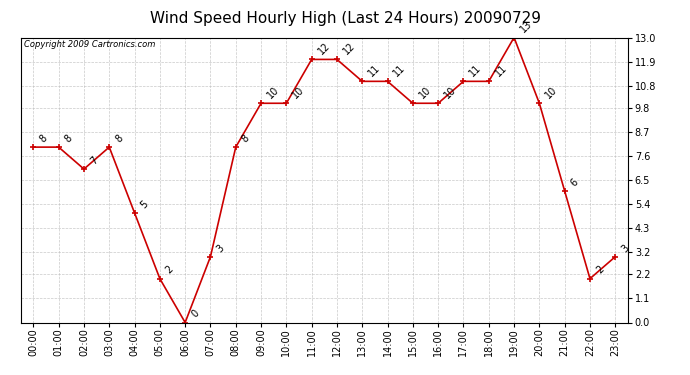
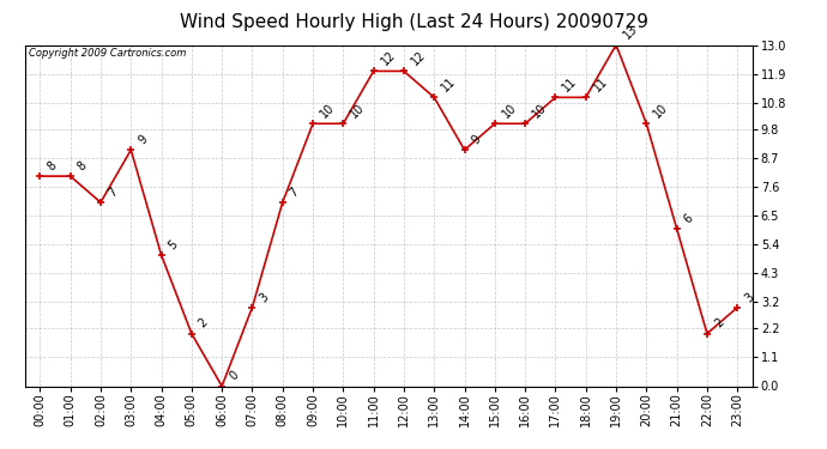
03:00: 8 -> 9
08:00: 8 -> 7
14:00: 11 -> 9
